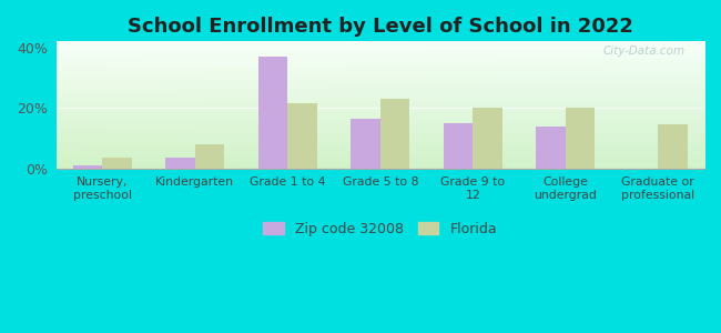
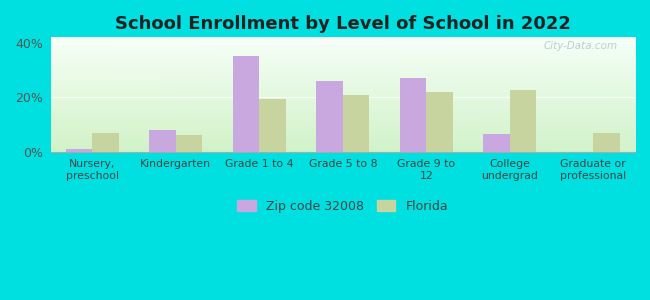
Florida/Nursery, preschool: 3.5% -> 7.0%
Zip code 32008/Kindergarten: 3.5% -> 8.0%
Florida/Kindergarten: 8.0% -> 6.0%
Zip code 32008/Grade 1 to 4: 37.0% -> 35.0%
Florida/Grade 1 to 4: 21.5% -> 19.5%
Zip code 32008/Grade 5 to 8: 16.5% -> 26.0%
Florida/Grade 5 to 8: 23.0% -> 21.0%
Zip code 32008/Grade 9 to 12: 15.0% -> 27.0%
Florida/Grade 9 to 12: 20.0% -> 22.0%
Zip code 32008/College undergrad: 14.0% -> 6.5%
Florida/College undergrad: 20.0% -> 22.5%
Florida/Graduate or professional: 14.5% -> 7.0%
